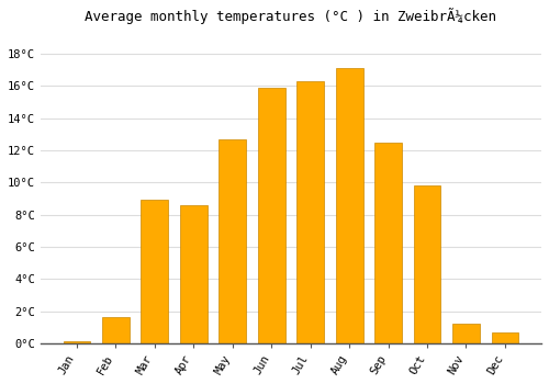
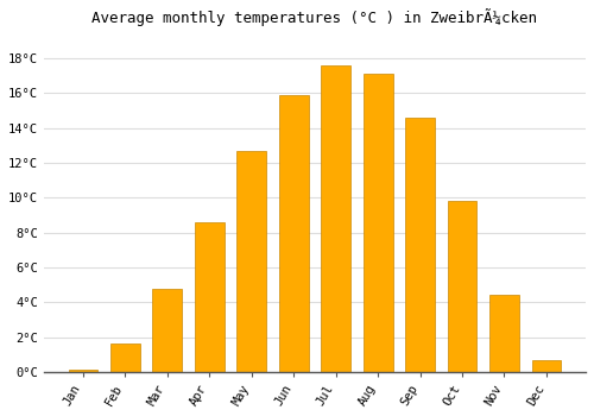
Mar: 8.9°C -> 4.8°C
Jul: 16.3°C -> 17.6°C
Sep: 12.5°C -> 14.6°C
Nov: 1.2°C -> 4.4°C
